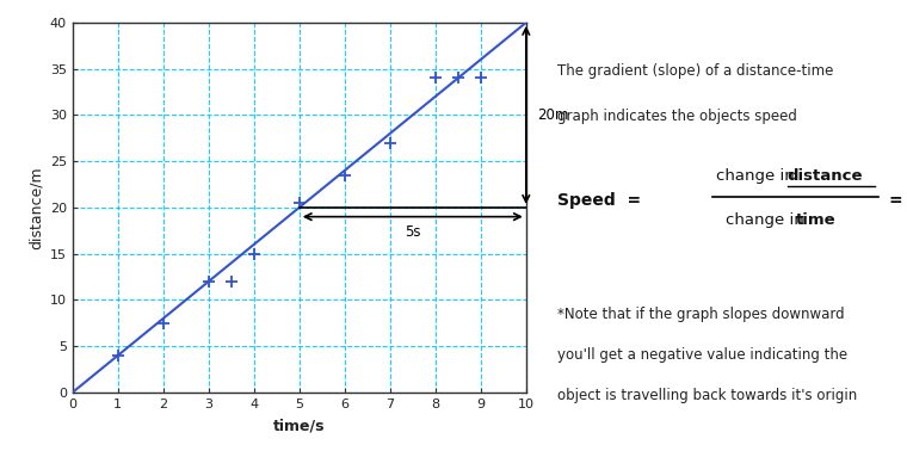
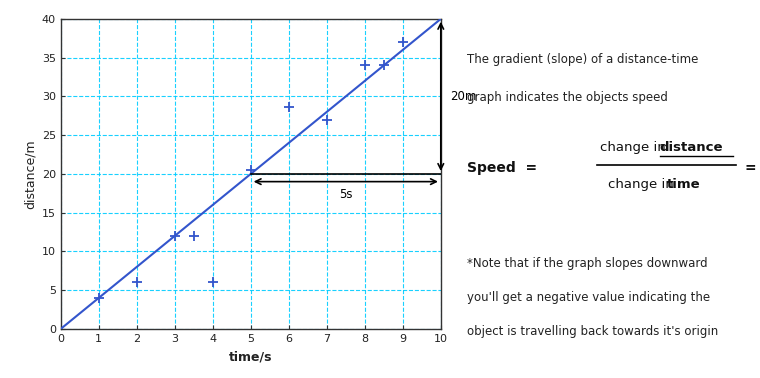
2: 7.5 -> 6.0
4: 15.0 -> 6.0
6: 23.5 -> 28.6
9: 34.0 -> 37.0
